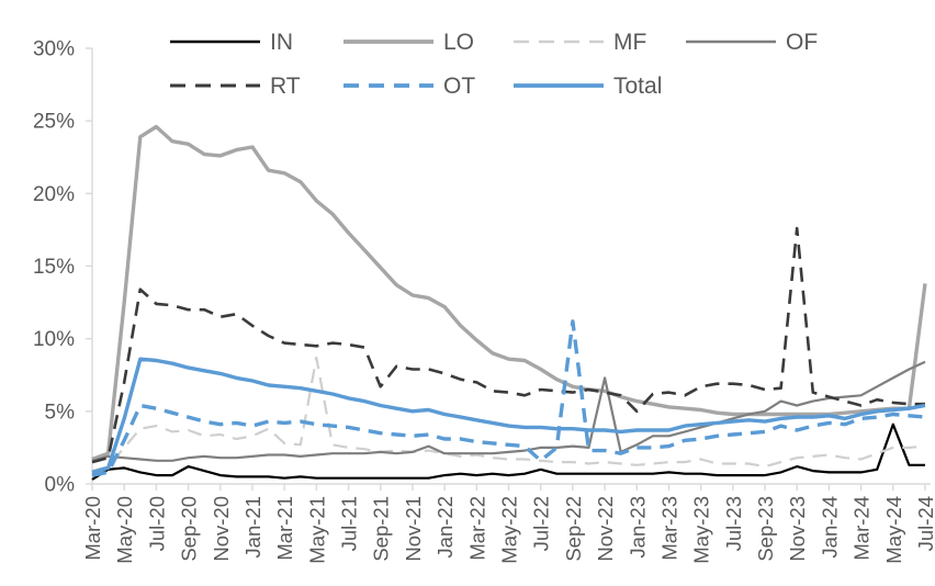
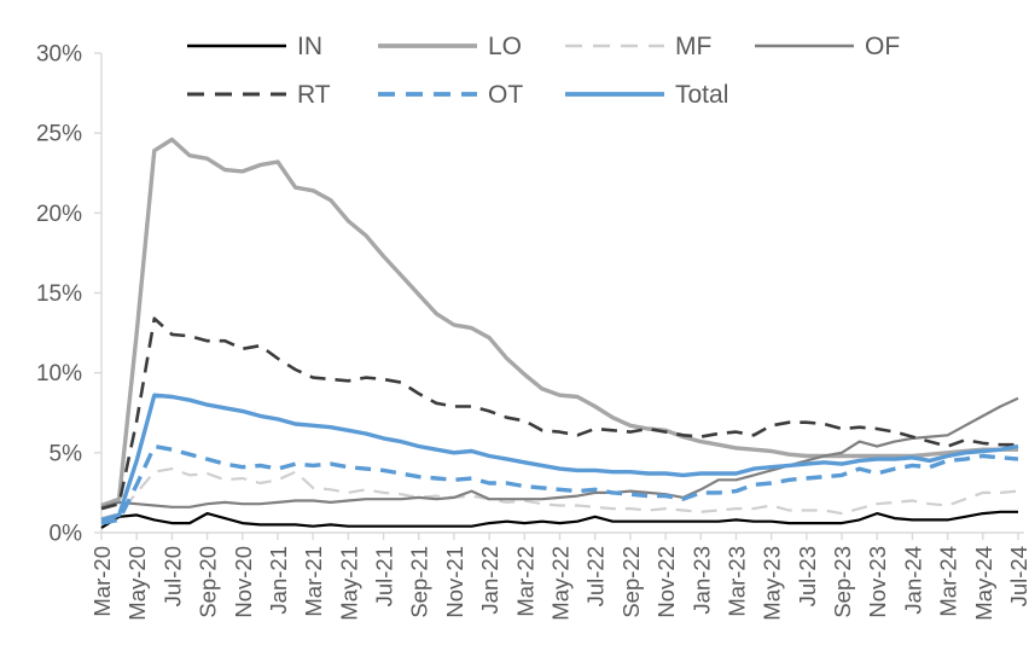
MF/May-21: 8.7% -> 2.5%
RT/Sep-21: 6.7% -> 8.7%
OT/Jul-22: 1.6% -> 2.7%
OT/Sep-22: 11.2% -> 2.4%
OF/Nov-22: 7.3% -> 2.4%
RT/Jan-23: 5.0% -> 6.0%
RT/Nov-23: 17.6% -> 6.5%
IN/May-24: 4.1% -> 1.2%
LO/Jul-24: 13.8% -> 5.2%
